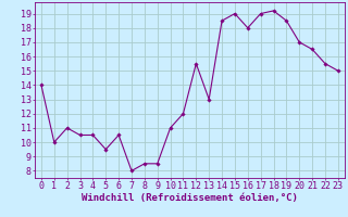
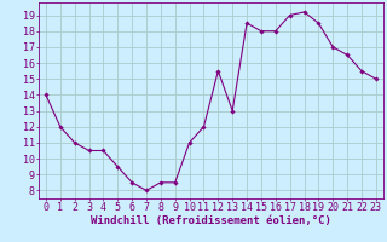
1: 10.0 -> 12.0
6: 10.5 -> 8.5
15: 19.0 -> 18.0
